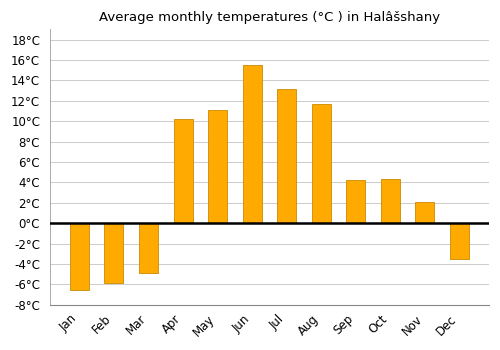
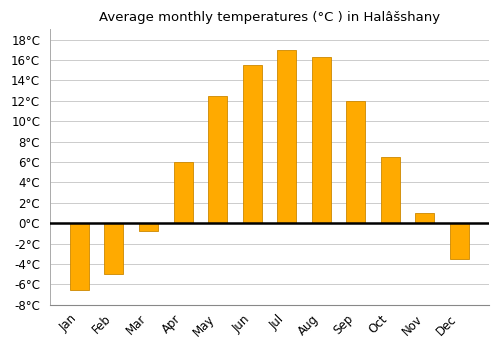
Feb: -5.9°C -> -5.0°C
Mar: -4.9°C -> -0.8°C
Apr: 10.2°C -> 6.0°C
May: 11.1°C -> 12.5°C
Jul: 13.2°C -> 17.0°C
Aug: 11.7°C -> 16.3°C
Sep: 4.2°C -> 12.0°C
Oct: 4.3°C -> 6.5°C
Nov: 2.1°C -> 1.0°C
